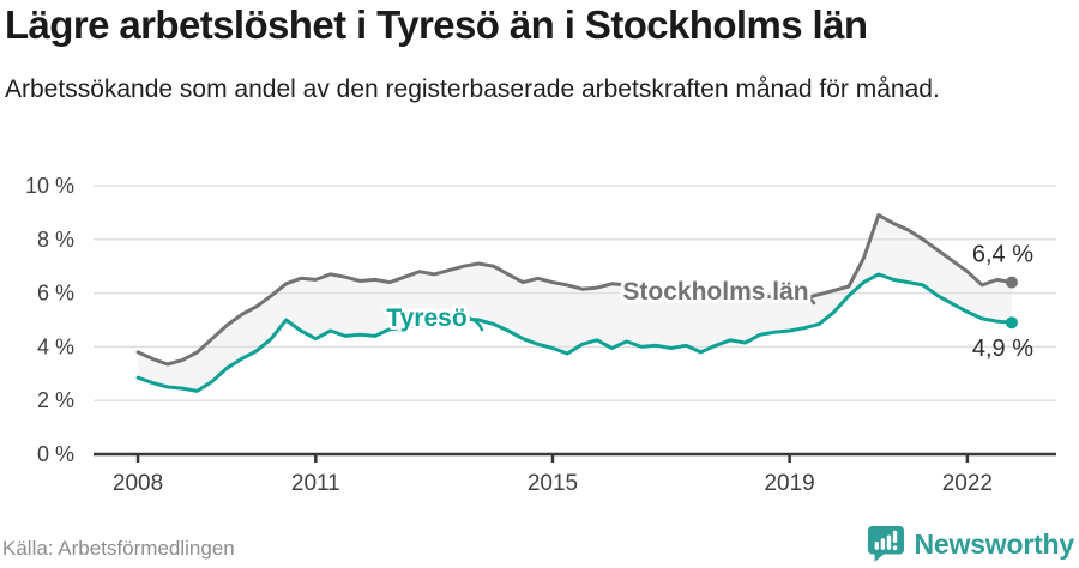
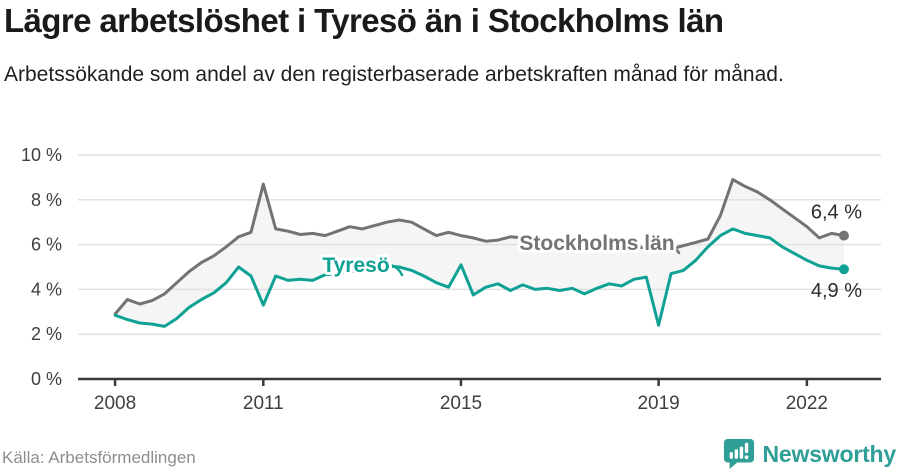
Stockholms län/2008: 3.8% -> 2.9%
Stockholms län/2011: 6.5% -> 8.7%
Tyresö/2011: 4.3% -> 3.3%
Tyresö/2015: 4.0% -> 5.1%
Stockholms län/2019: 5.8% -> 6.2%
Tyresö/2019: 4.6% -> 2.4%
